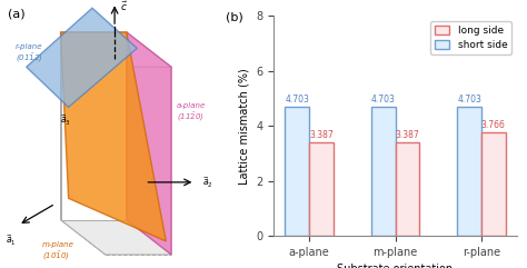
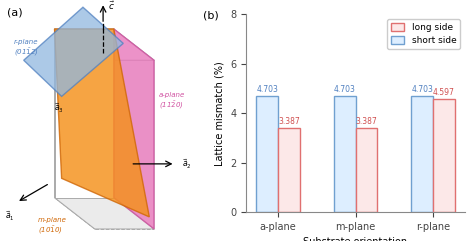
long side/r-plane: 3.766 -> 4.597
